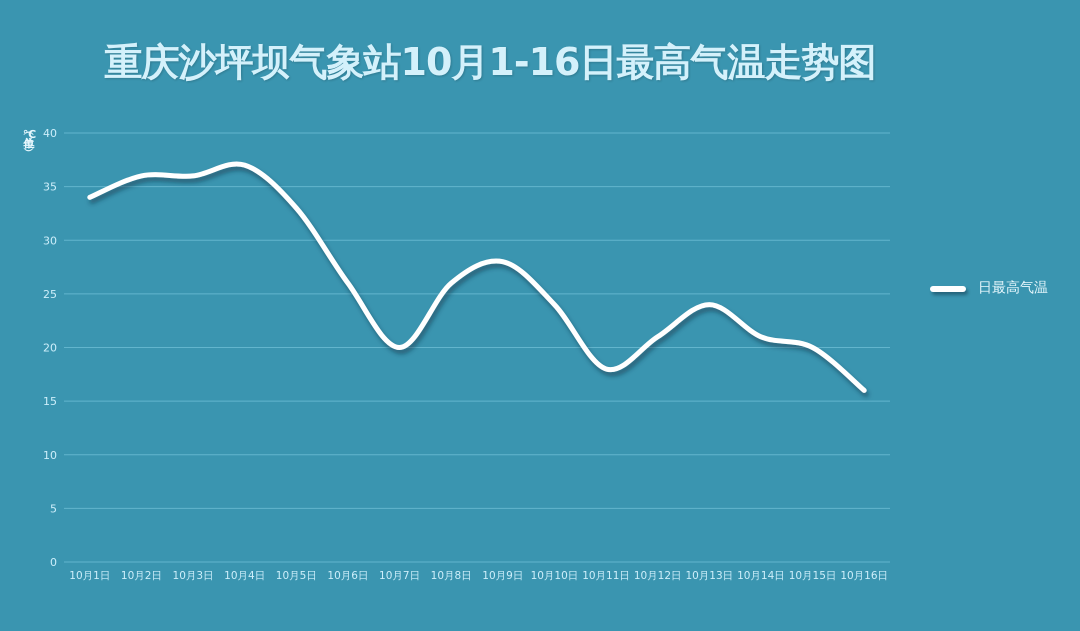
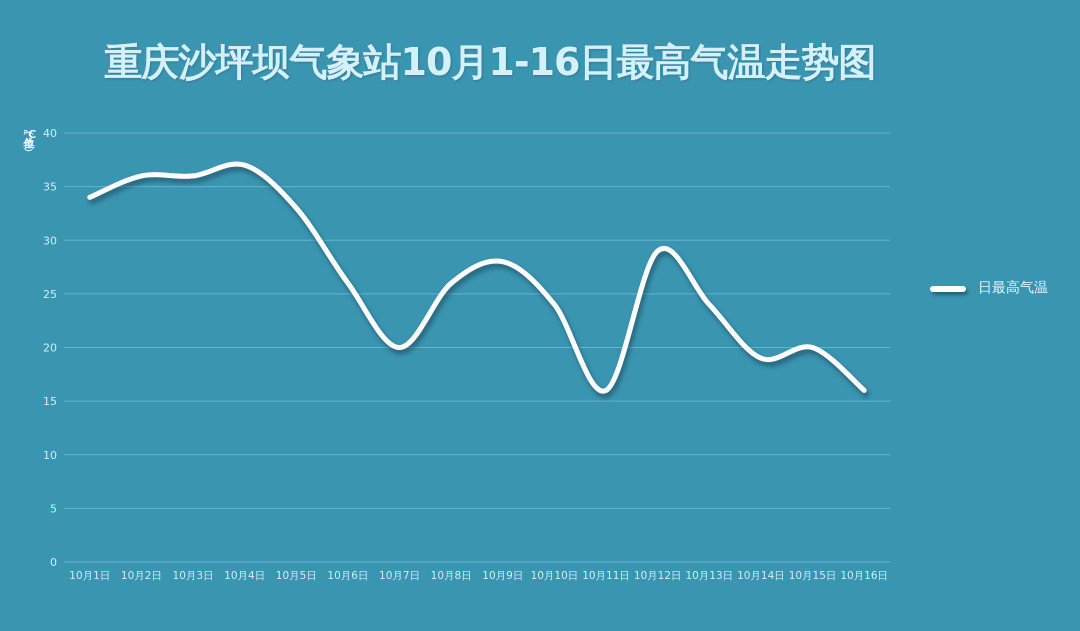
10月11日: 18 -> 16
10月12日: 21 -> 29
10月14日: 21 -> 19
